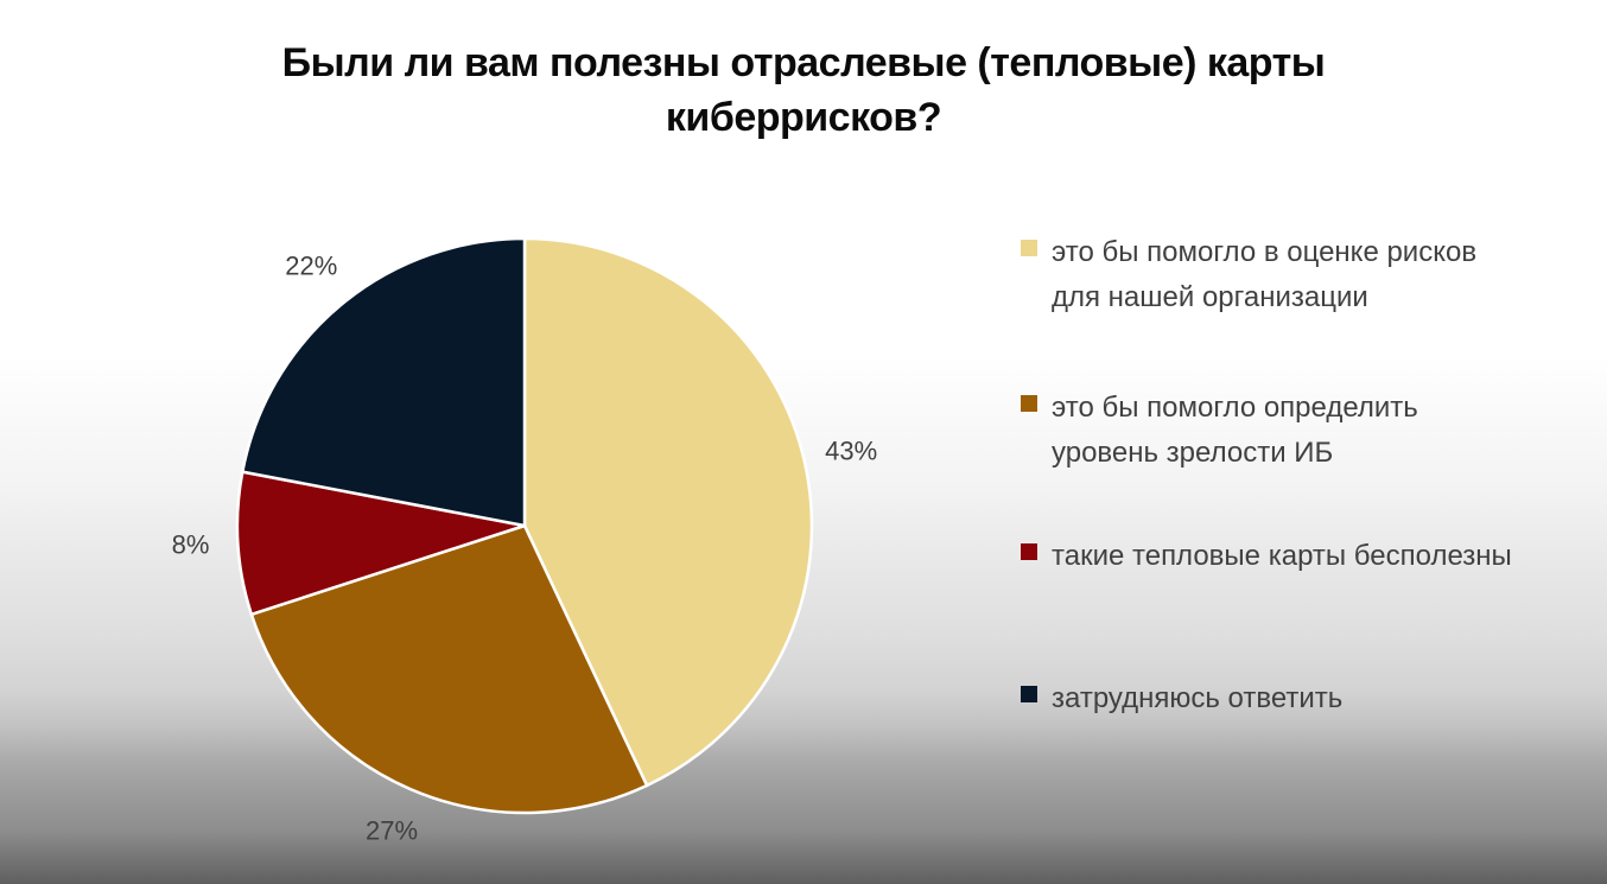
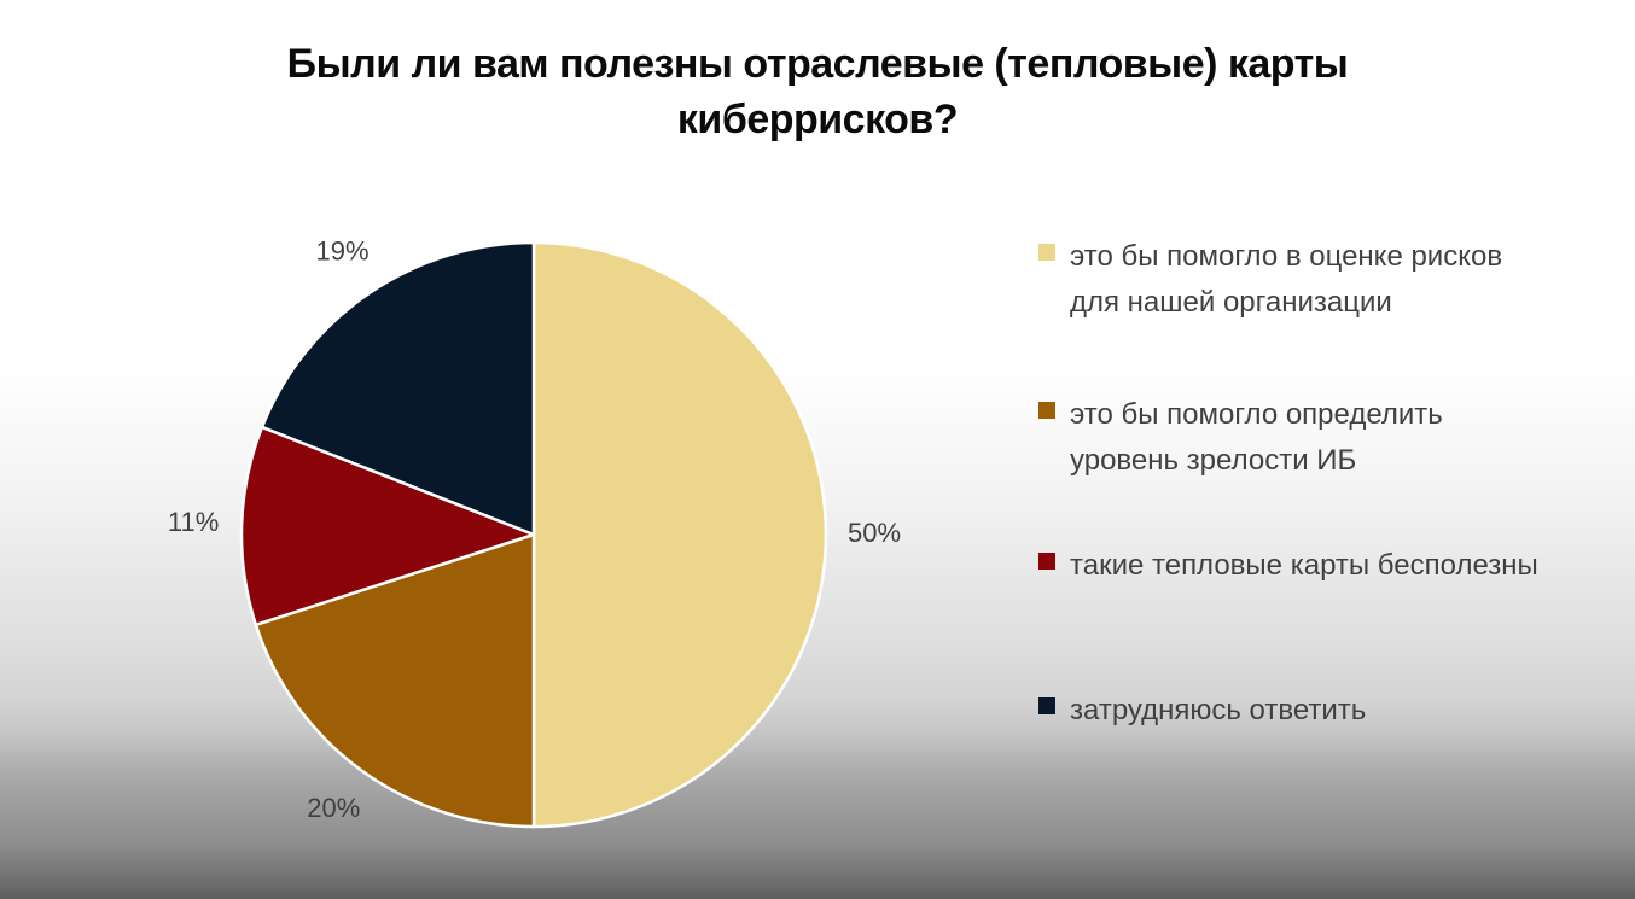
это бы помогло в оценке рисков для нашей организации: 43% -> 50%
это бы помогло определить уровень зрелости ИБ: 27% -> 20%
такие тепловые карты бесполезны: 8% -> 11%
затрудняюсь ответить: 22% -> 19%
